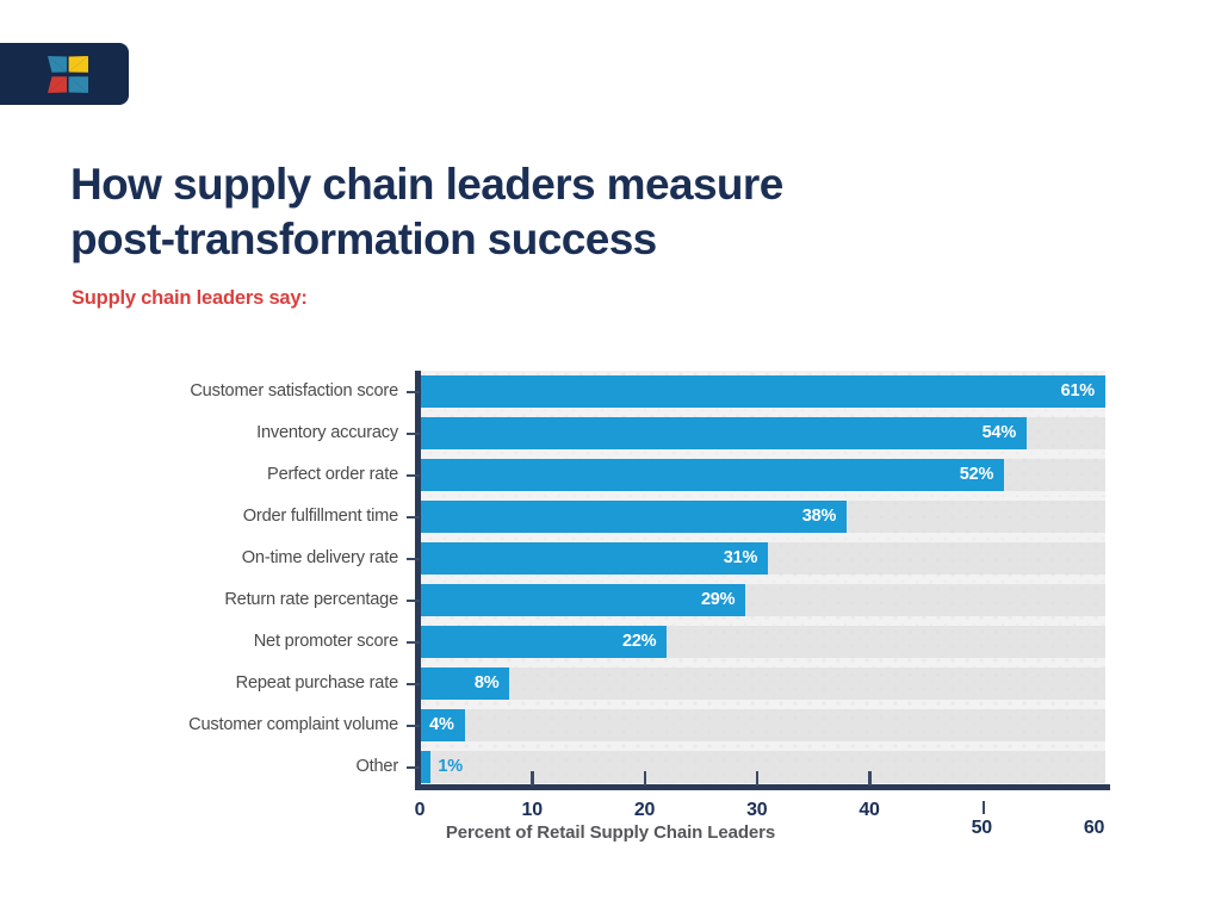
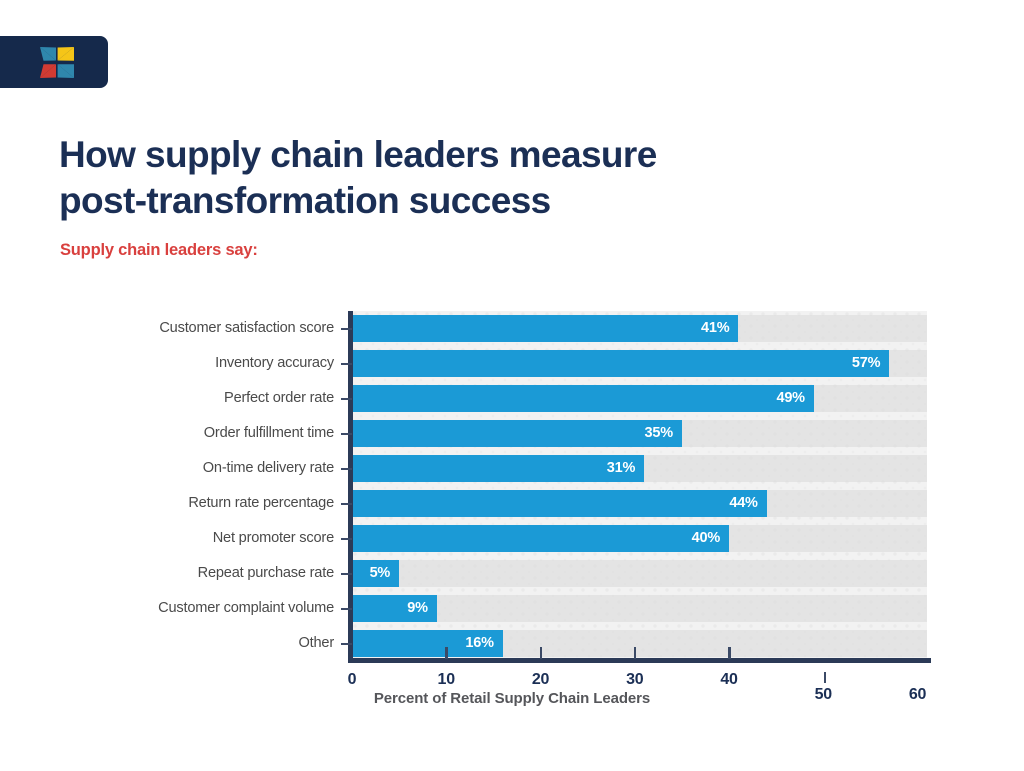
Customer satisfaction score: 61% -> 41%
Inventory accuracy: 54% -> 57%
Perfect order rate: 52% -> 49%
Order fulfillment time: 38% -> 35%
Return rate percentage: 29% -> 44%
Net promoter score: 22% -> 40%
Repeat purchase rate: 8% -> 5%
Customer complaint volume: 4% -> 9%
Other: 1% -> 16%
